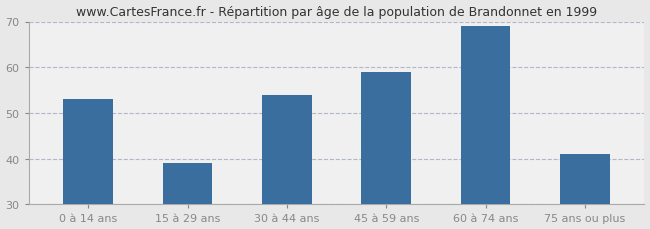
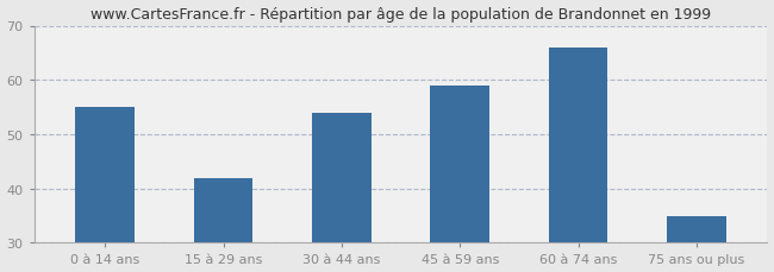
0 à 14 ans: 53 -> 55
15 à 29 ans: 39 -> 42
60 à 74 ans: 69 -> 66
75 ans ou plus: 41 -> 35
